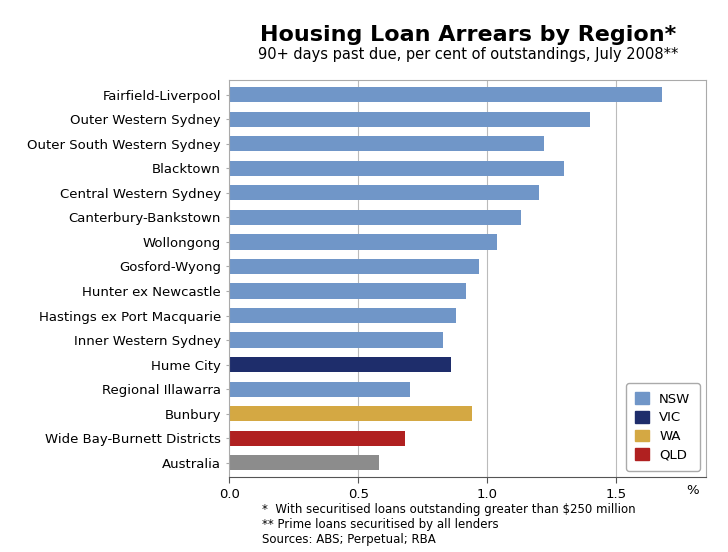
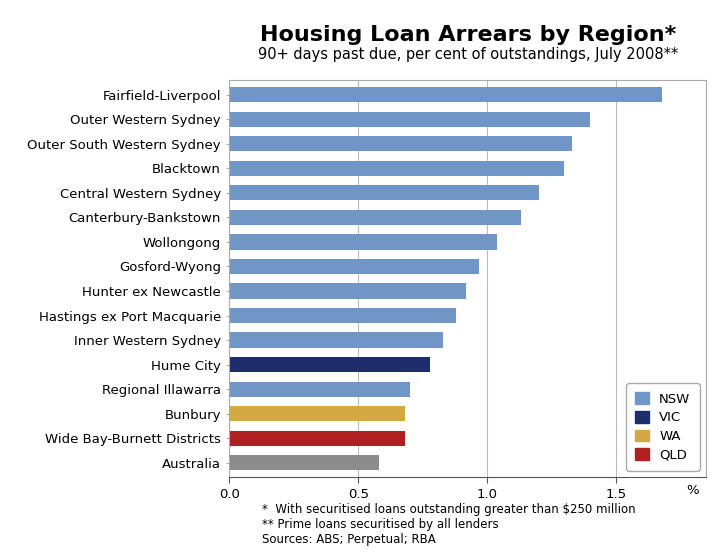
Outer South Western Sydney: 1.22 -> 1.33
Hume City: 0.86 -> 0.78
Bunbury: 0.94 -> 0.68
